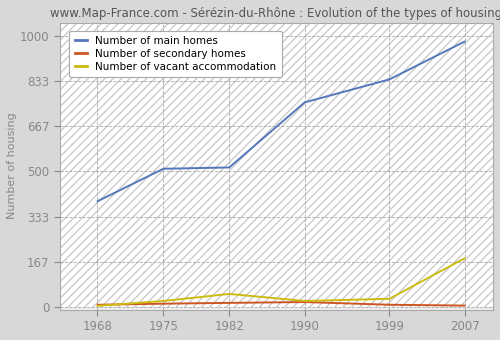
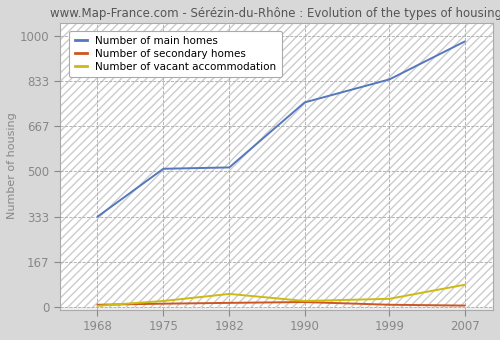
Number of main homes/1968: 390 -> 333
Number of vacant accommodation/2007: 180 -> 82
